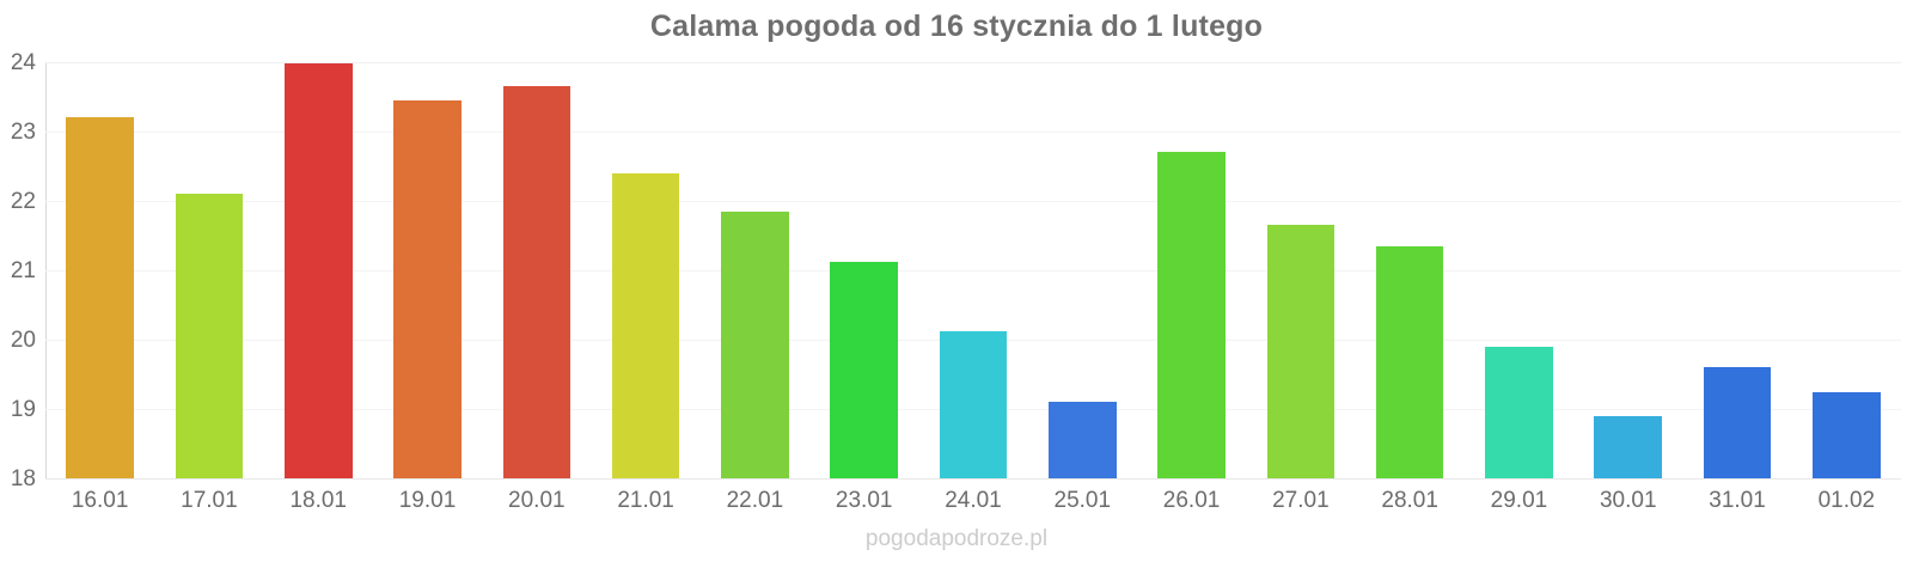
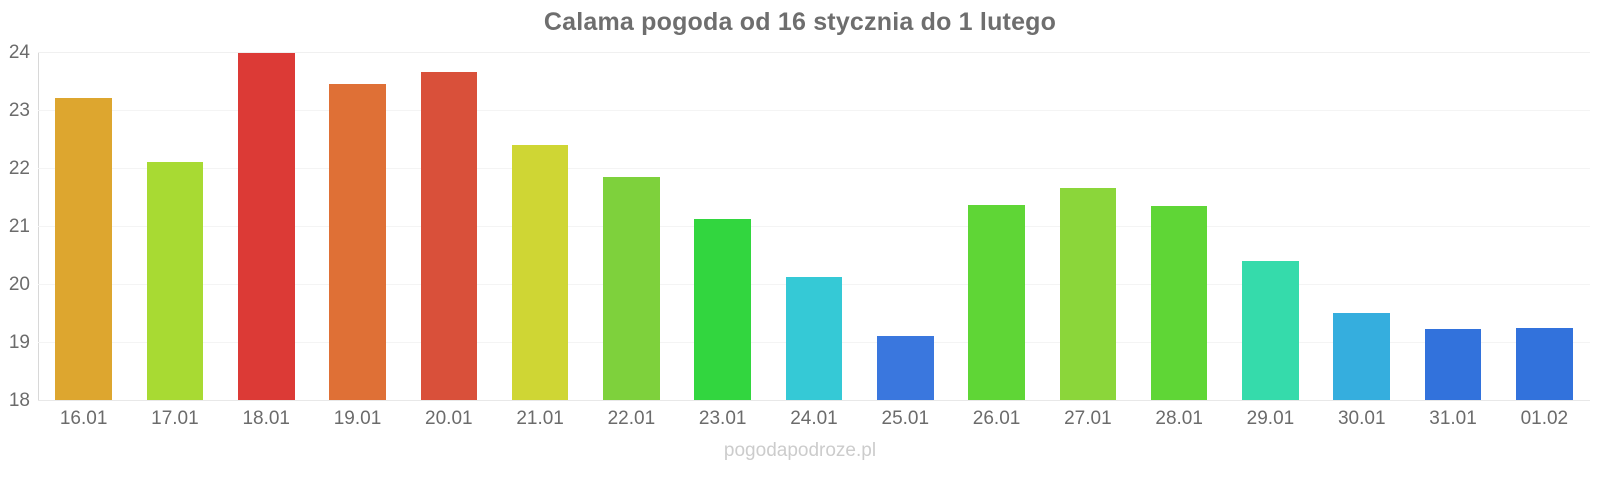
26.01: 22.7 -> 21.4
29.01: 19.9 -> 20.4
30.01: 18.9 -> 19.5
31.01: 19.6 -> 19.2
